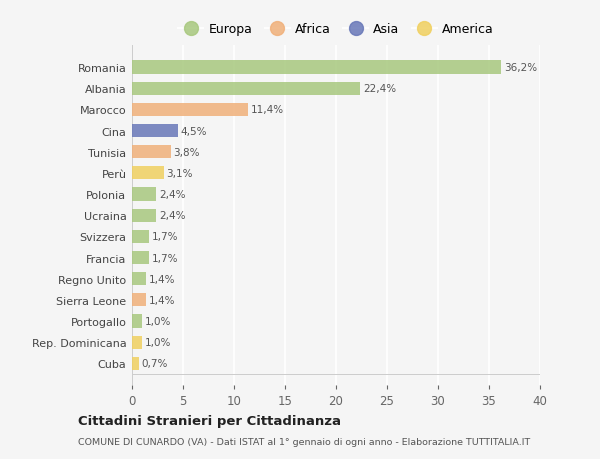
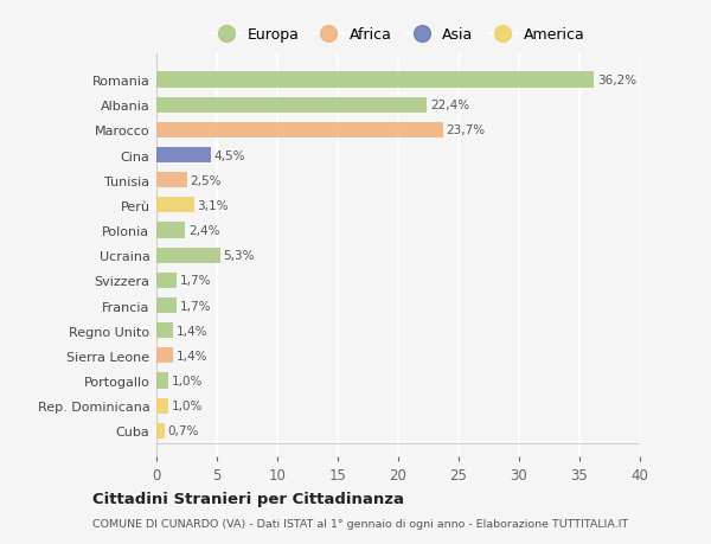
Marocco: 11,4% -> 23,7%
Tunisia: 3,8% -> 2,5%
Ucraina: 2,4% -> 5,3%
